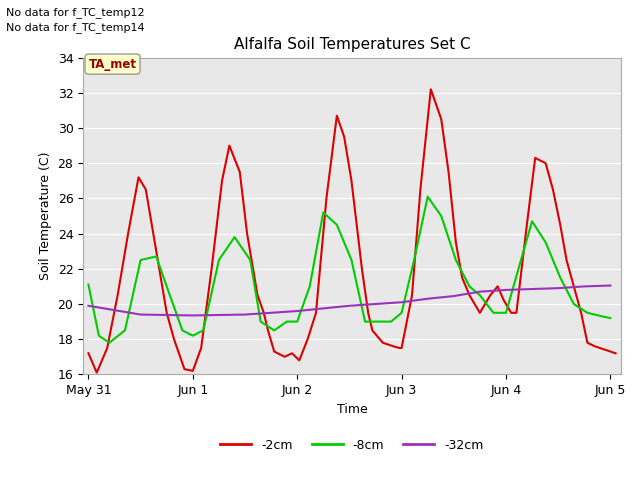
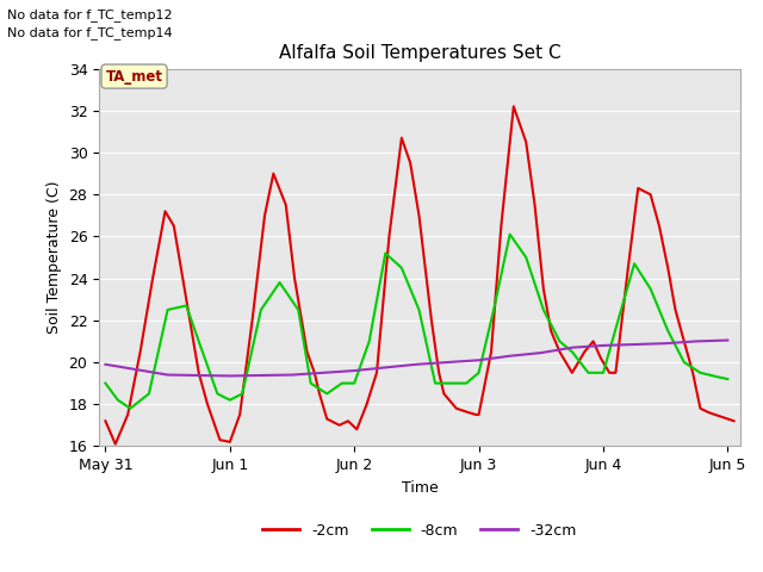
-8cm/May 31: 21.1 -> 19.0
